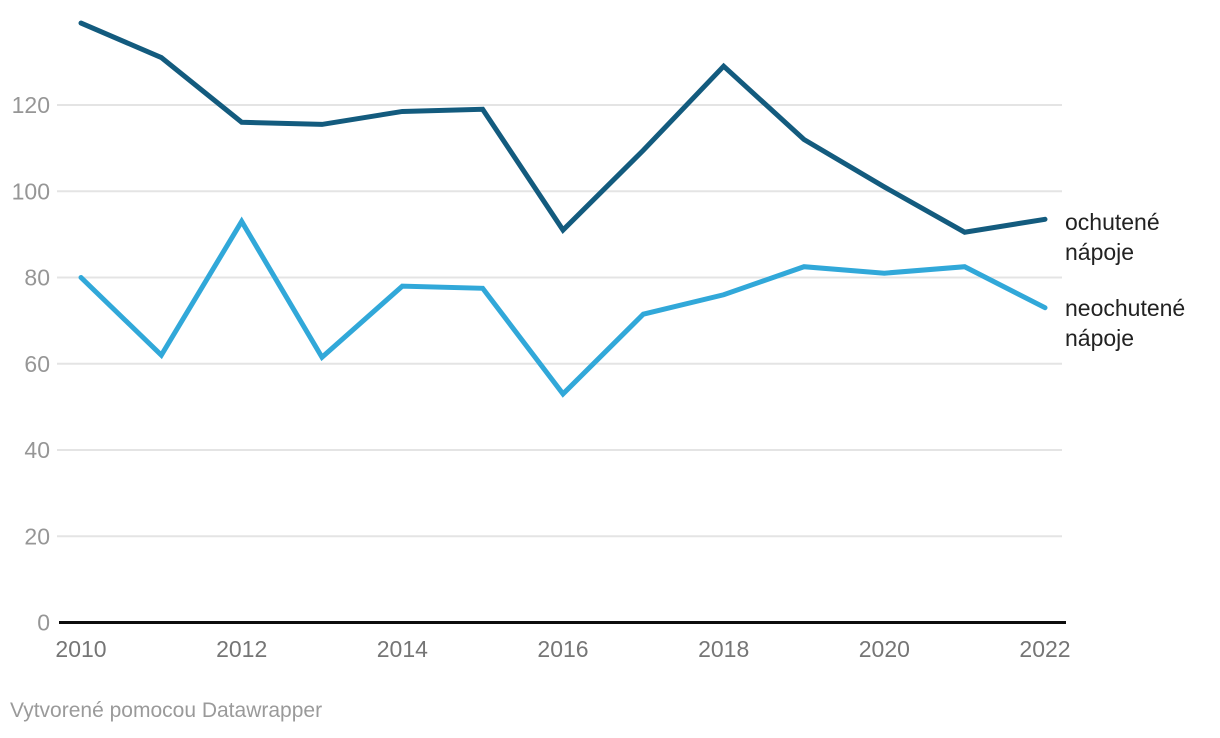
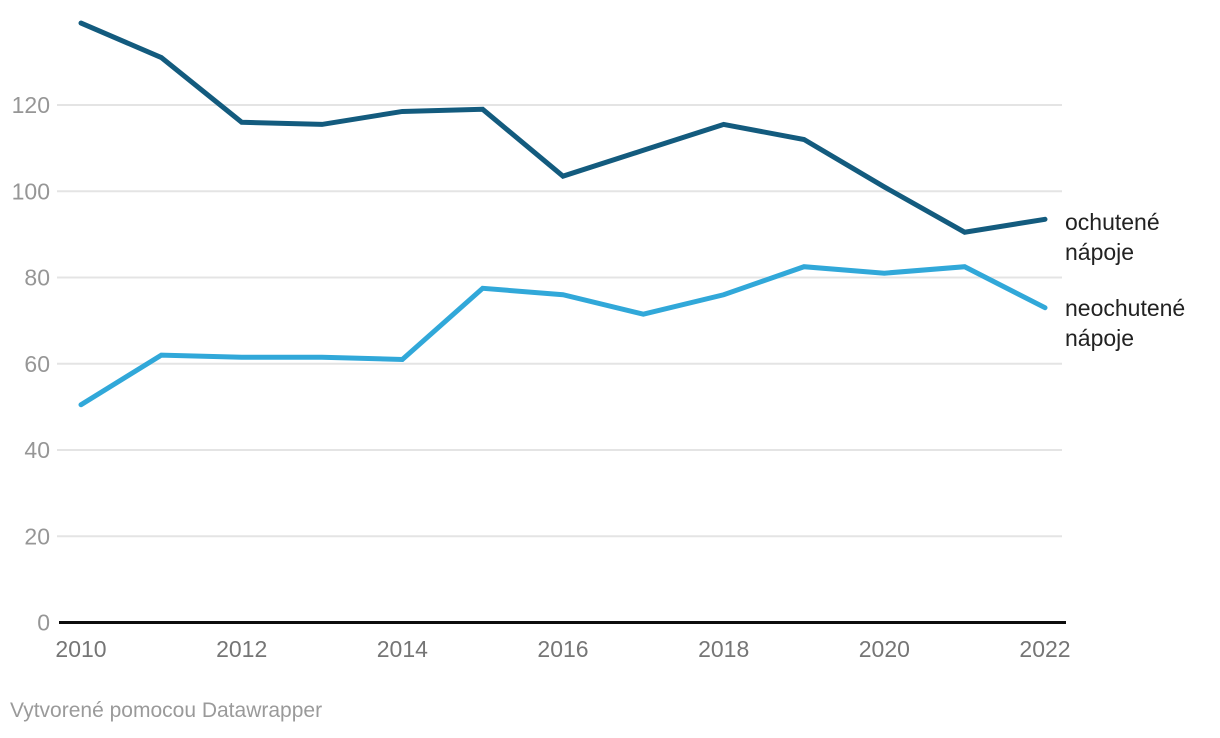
neochutené nápoje/2010: 80 -> 50
neochutené nápoje/2012: 93 -> 62
neochutené nápoje/2014: 78 -> 61
ochutené nápoje/2016: 91 -> 104
neochutené nápoje/2016: 53 -> 76
ochutené nápoje/2018: 129 -> 116
